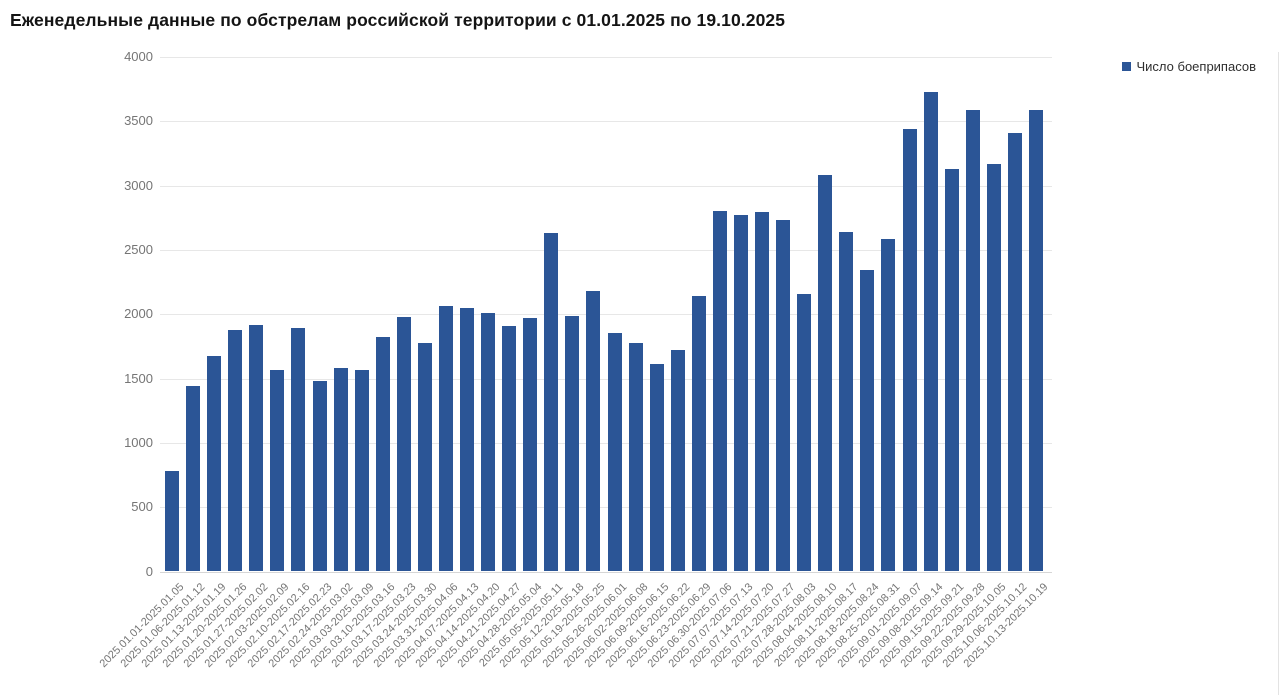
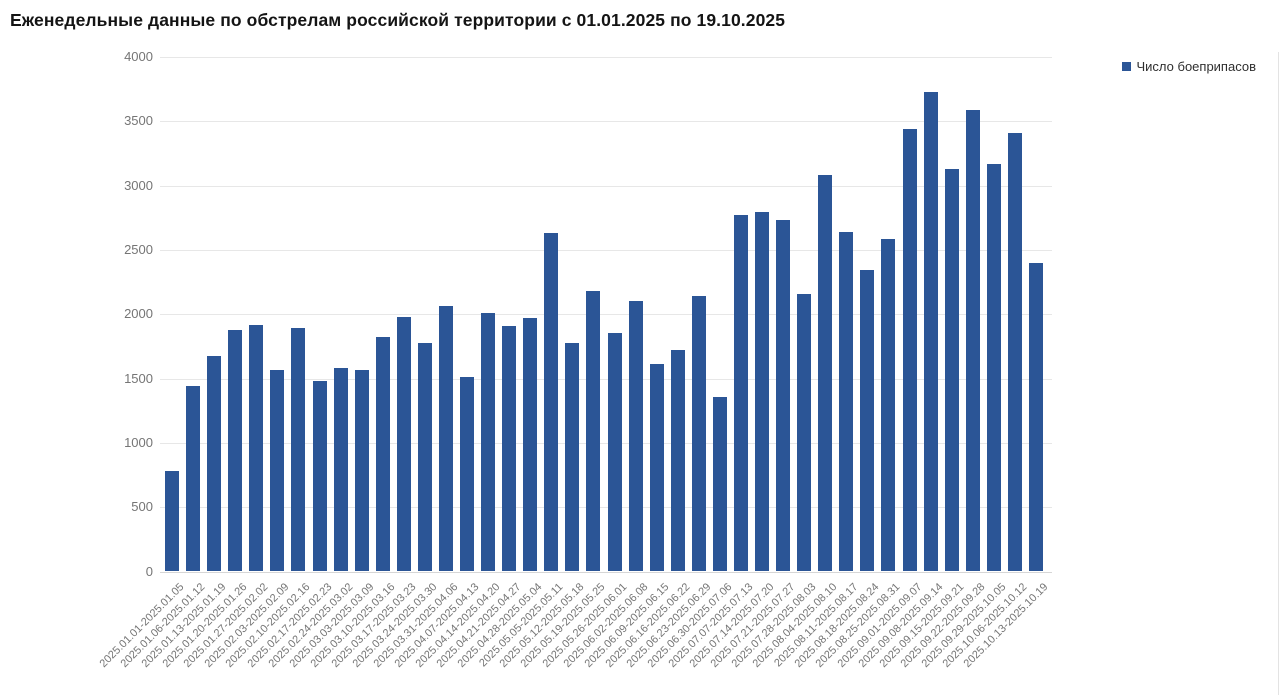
2025.04.07-2025.04.13: 2040 -> 1510
2025.05.12-2025.05.18: 1990 -> 1780
2025.06.02-2025.06.08: 1780 -> 2100
2025.06.30-2025.07.06: 2800 -> 1360
2025.10.13-2025.10.19: 3580 -> 2400
